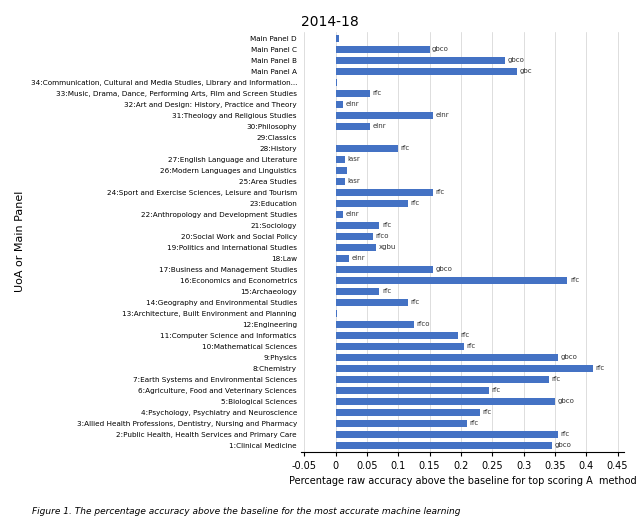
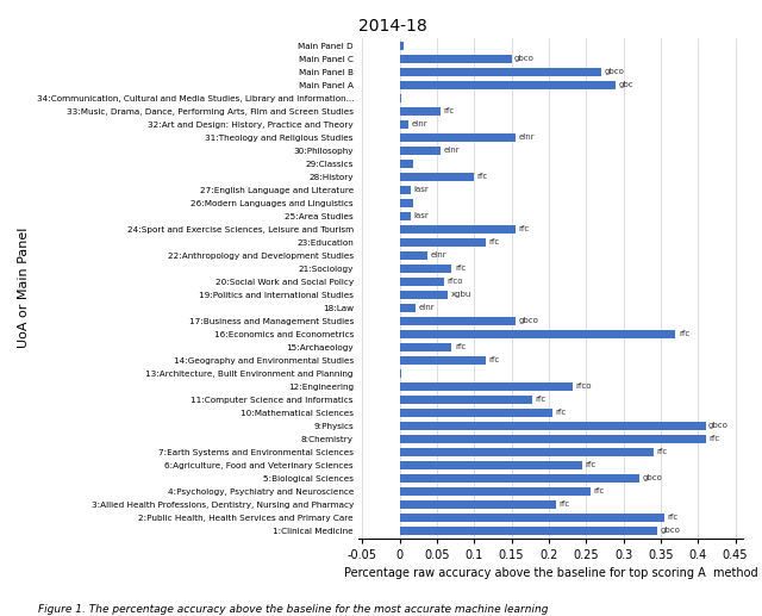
29:Classics: 0.001 -> 0.018
22:Anthropology and Development Studies: 0.012 -> 0.038
12:Engineering: 0.125 -> 0.232
11:Computer Science and Informatics: 0.195 -> 0.178
9:Physics: 0.355 -> 0.410
5:Biological Sciences: 0.350 -> 0.322
4:Psychology, Psychiatry and Neuroscience: 0.230 -> 0.256
